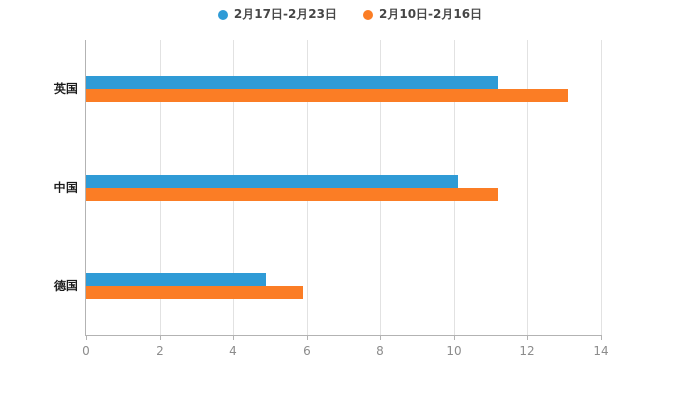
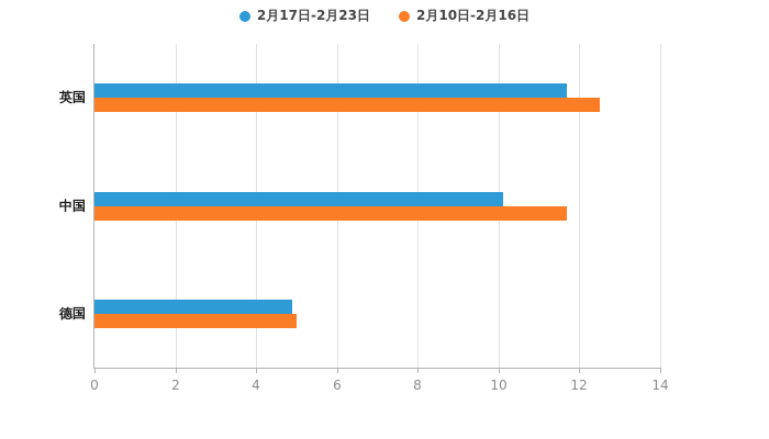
2月17日-2月23日/英国: 11.2 -> 11.7
2月10日-2月16日/英国: 13.1 -> 12.5
2月10日-2月16日/中国: 11.2 -> 11.7
2月10日-2月16日/德国: 5.9 -> 5.0
